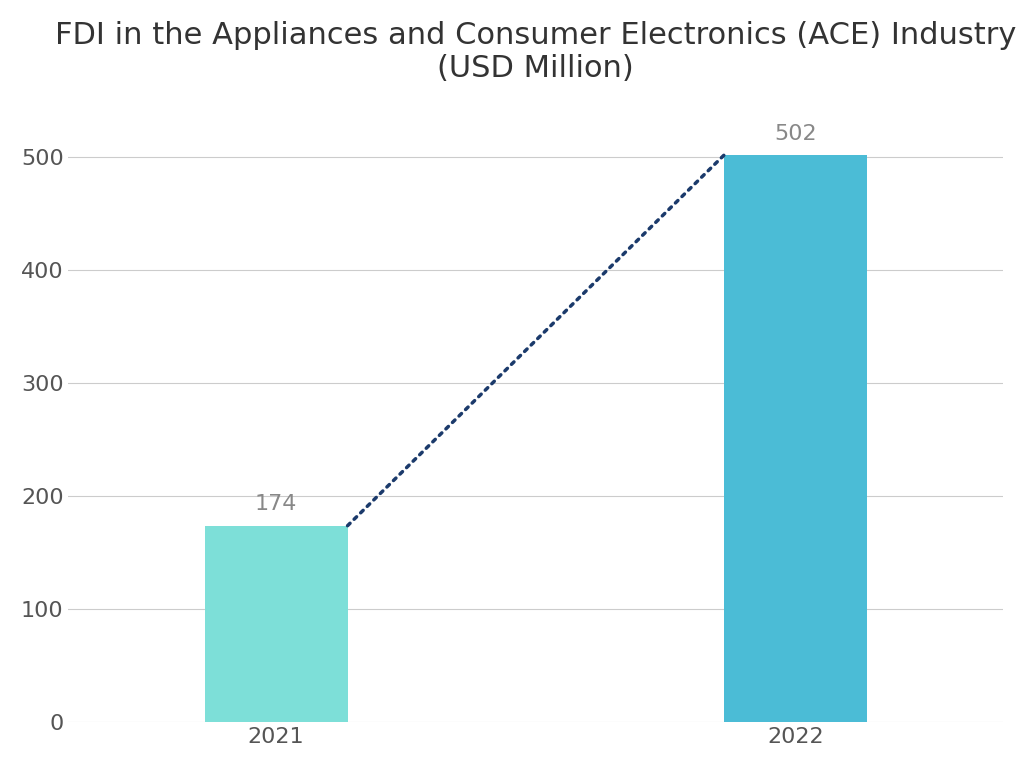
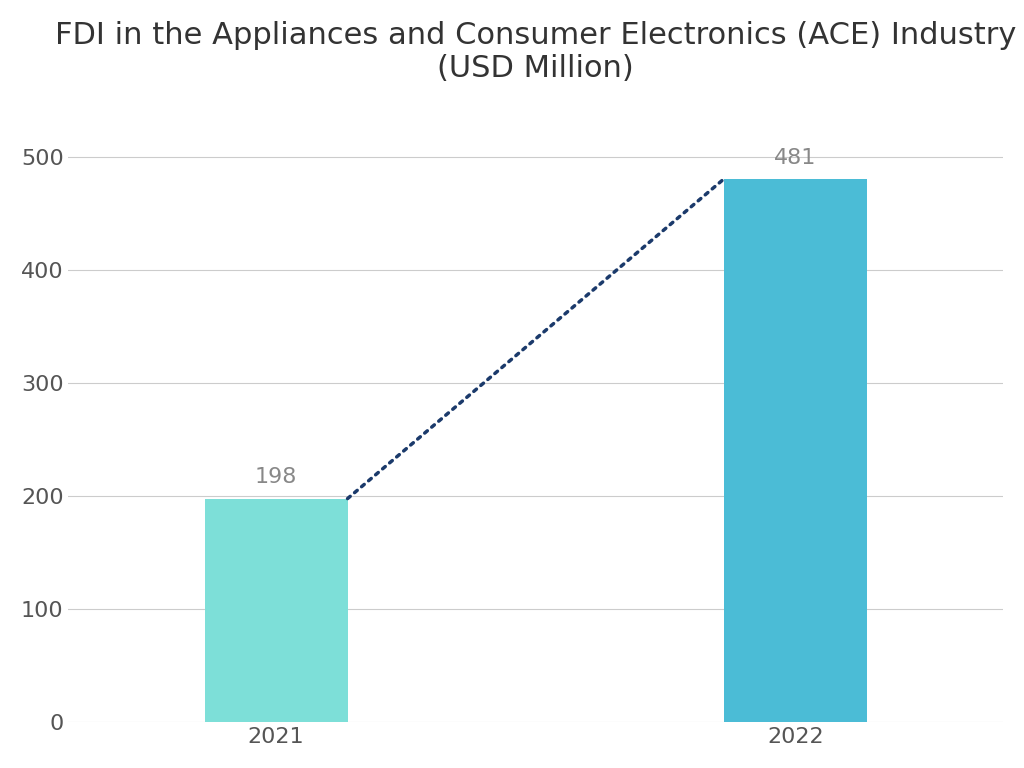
2021: 174 -> 198
2022: 502 -> 481
